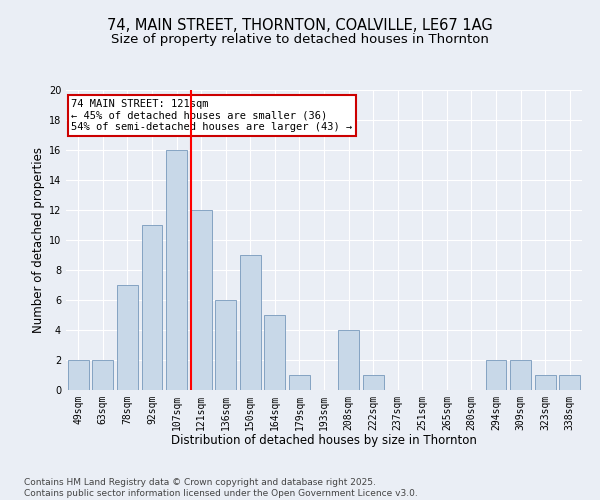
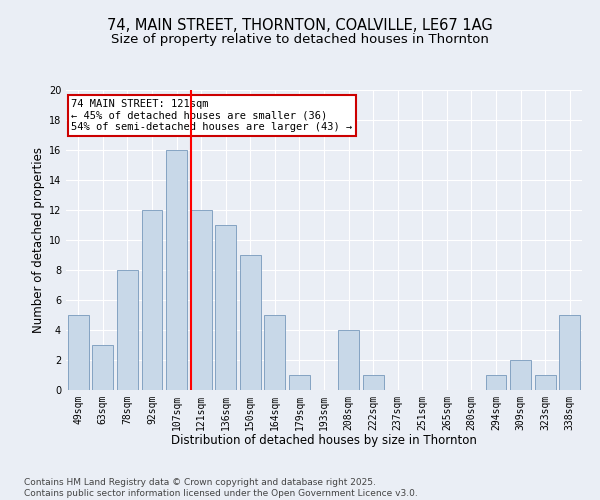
49sqm: 2 -> 5
63sqm: 2 -> 3
78sqm: 7 -> 8
92sqm: 11 -> 12
136sqm: 6 -> 11
294sqm: 2 -> 1
338sqm: 1 -> 5
